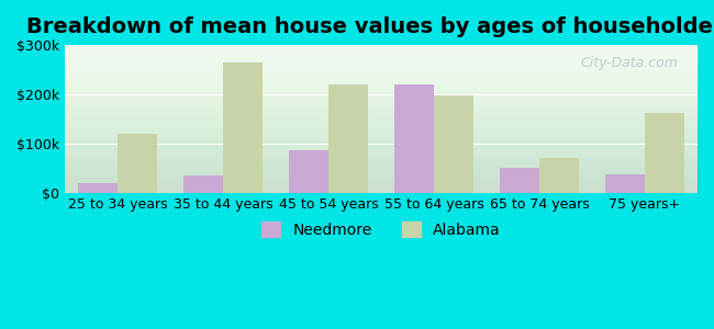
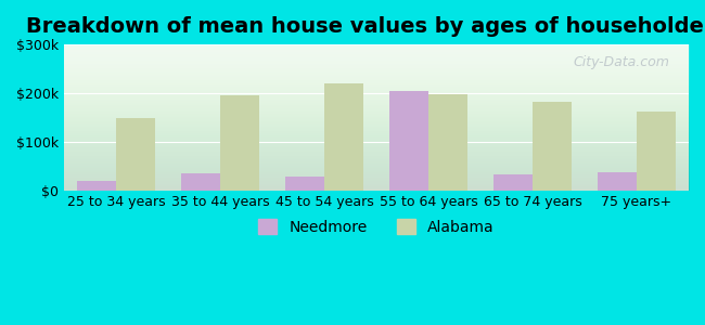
Alabama/25 to 34 years: $120k -> $148k
Alabama/35 to 44 years: $265k -> $195k
Needmore/45 to 54 years: $85k -> $28k
Needmore/55 to 64 years: $220k -> $205k
Needmore/65 to 74 years: $50k -> $32k
Alabama/65 to 74 years: $70k -> $183k
